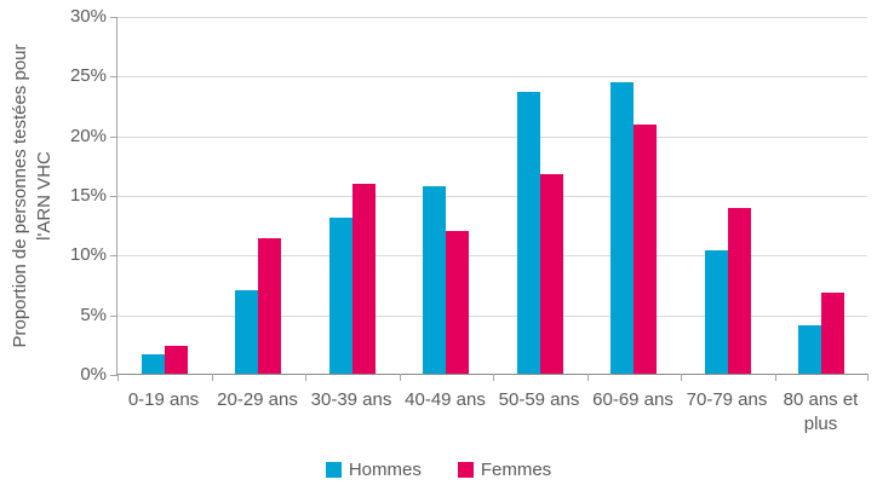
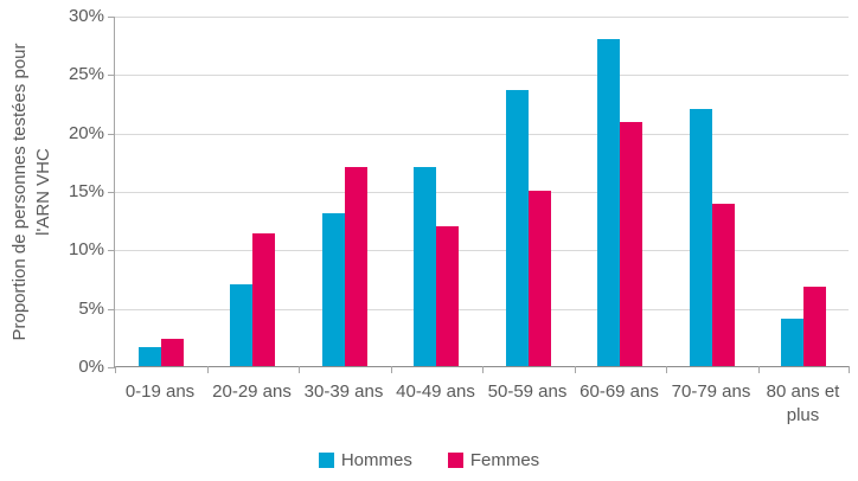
Femmes/30-39 ans: 16% -> 17%
Hommes/40-49 ans: 16% -> 17%
Femmes/50-59 ans: 17% -> 15%
Hommes/60-69 ans: 24% -> 28%
Hommes/70-79 ans: 10% -> 22%
